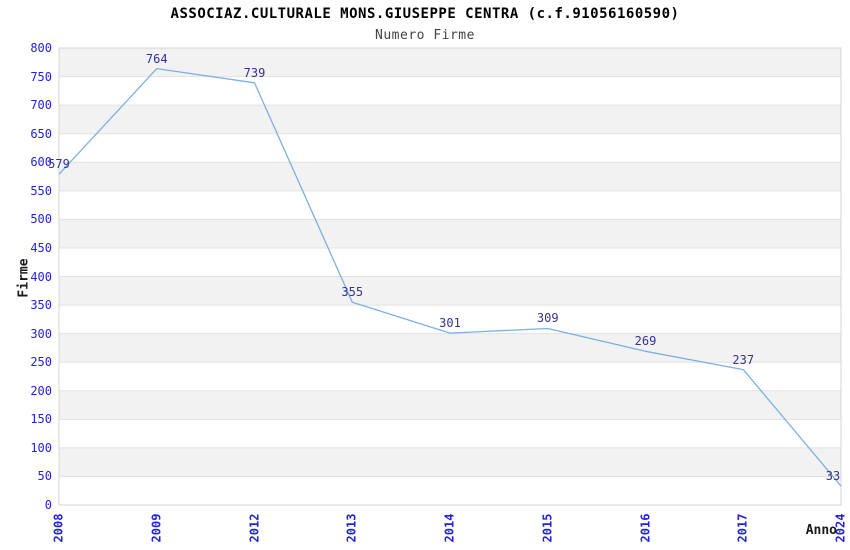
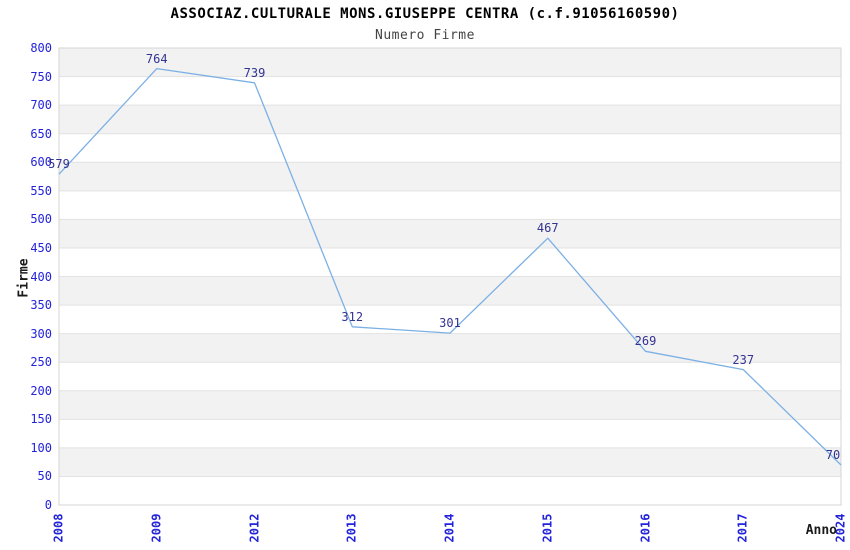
2013: 355 -> 312
2015: 309 -> 467
2024: 33 -> 70
